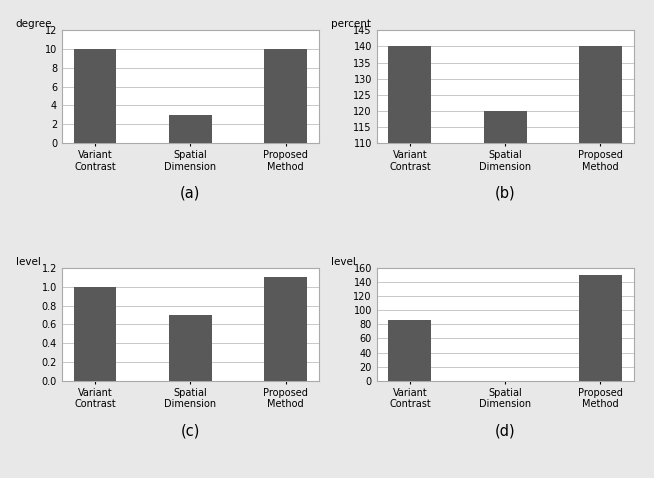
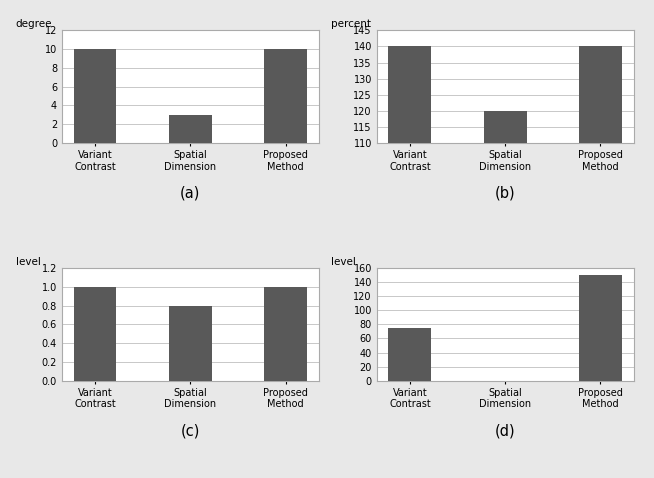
(c)/Spatial Dimension: 0.7 -> 0.8
(c)/Proposed Method: 1.1 -> 1.0
(d)/Variant Contrast: 86 -> 75
